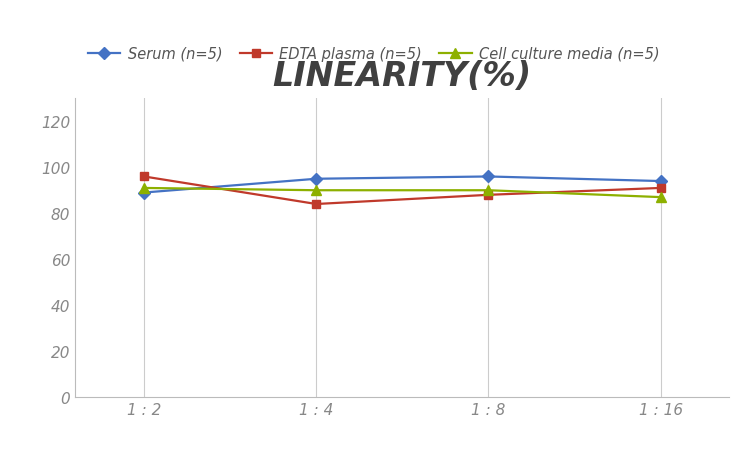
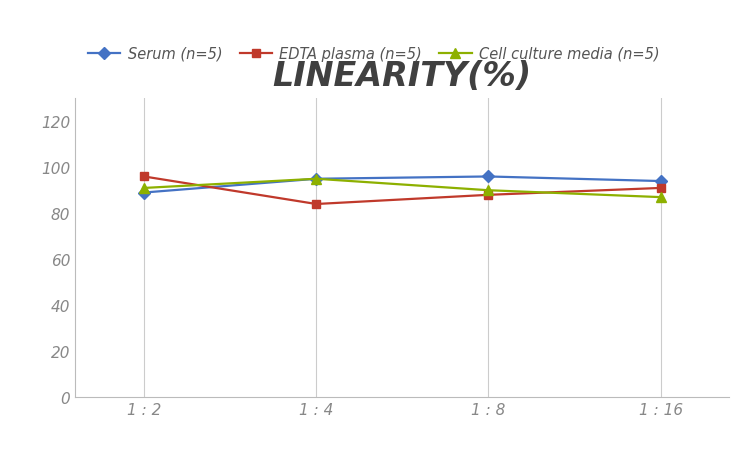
Cell culture media (n=5)/1 : 4: 90 -> 95
